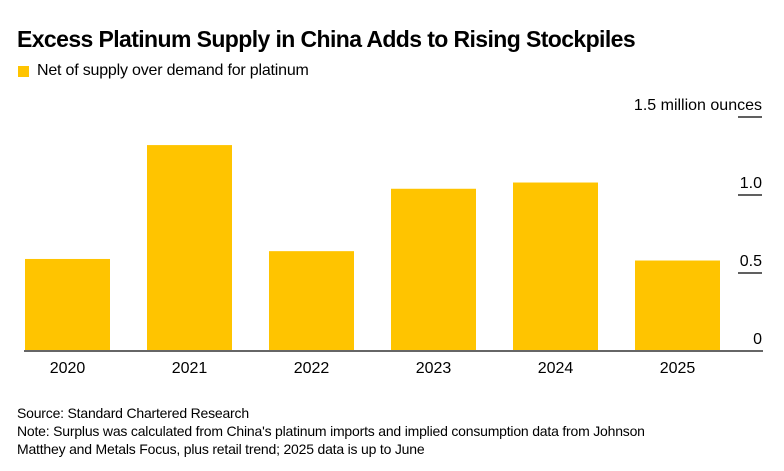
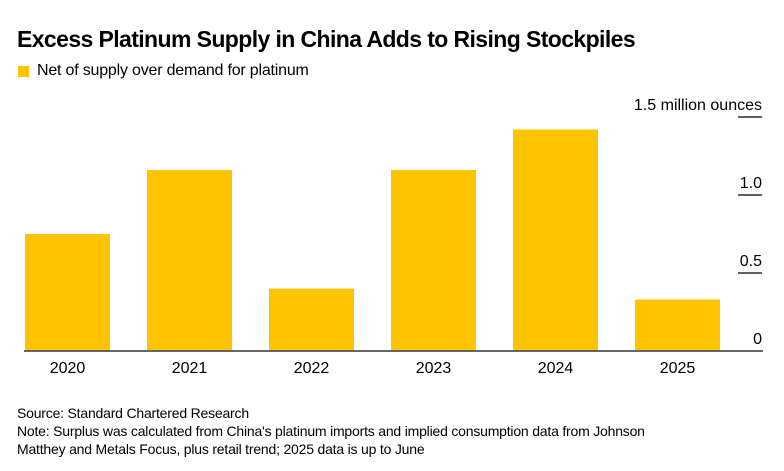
2020: 0.59 -> 0.75
2021: 1.32 -> 1.16
2022: 0.64 -> 0.40
2023: 1.04 -> 1.16
2024: 1.08 -> 1.42
2025: 0.58 -> 0.33
